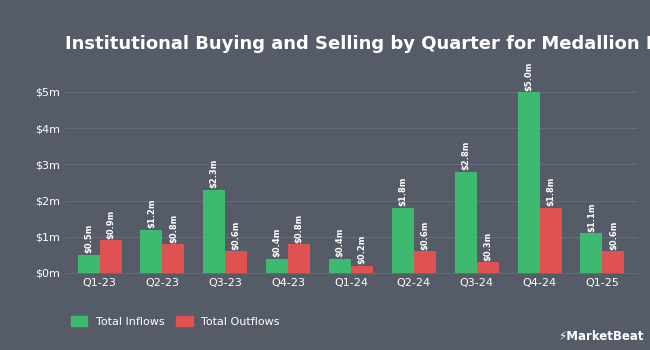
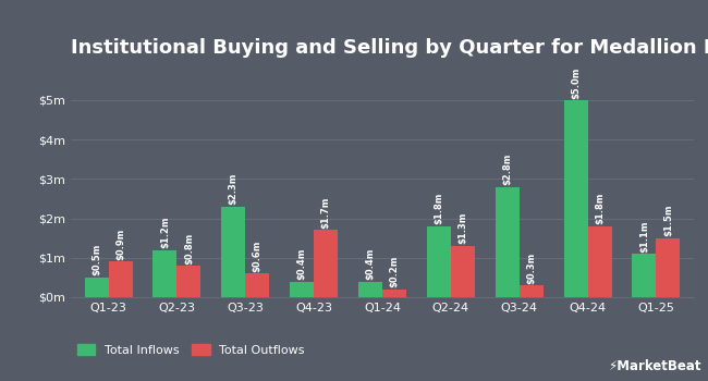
Total Outflows/Q4-23: $0.8m -> $1.7m
Total Outflows/Q2-24: $0.6m -> $1.3m
Total Outflows/Q1-25: $0.6m -> $1.5m
